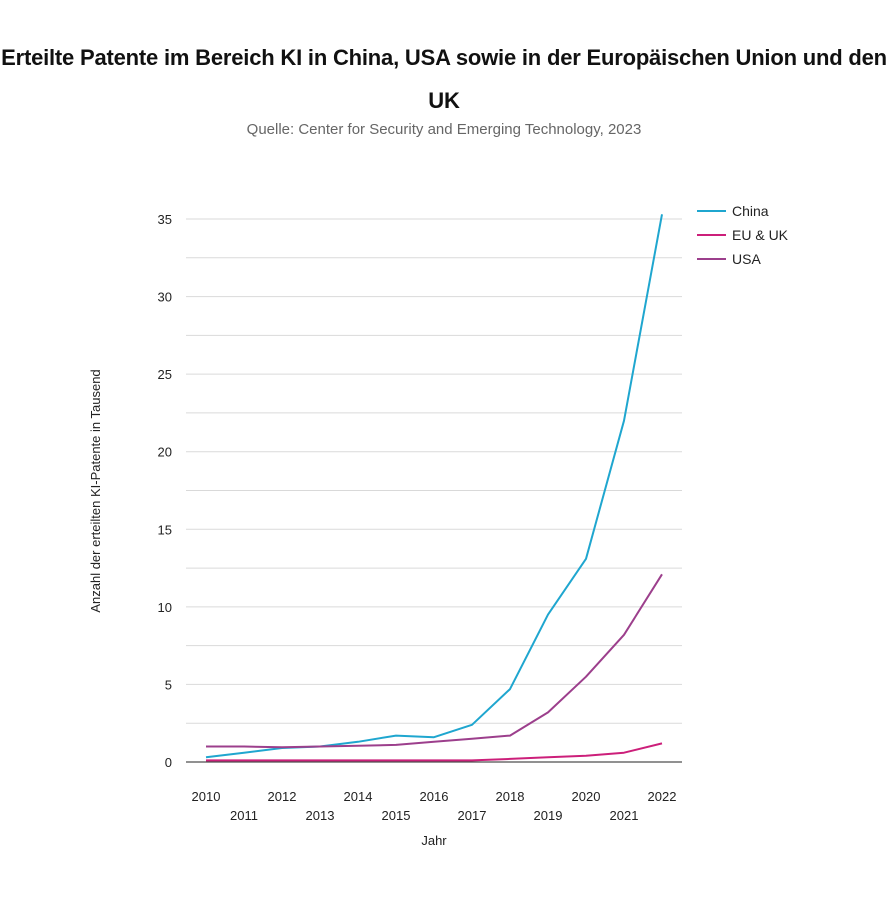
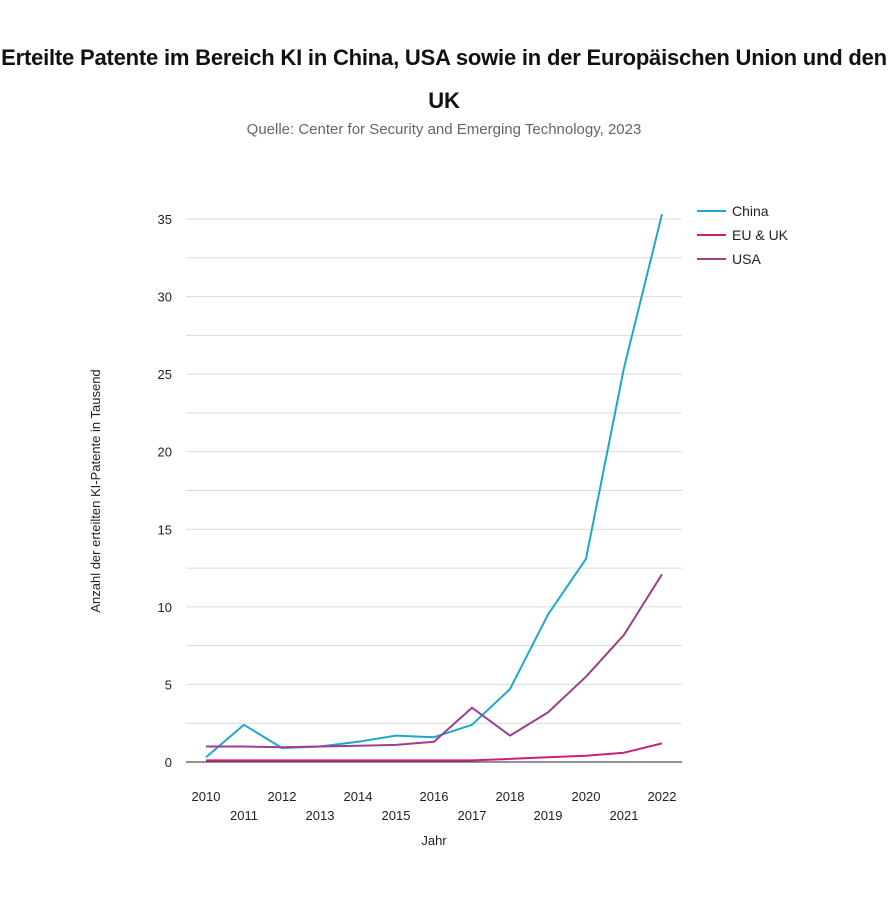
China/2011: 0.6 -> 2.4
USA/2017: 1.5 -> 3.5
China/2021: 22.0 -> 25.4
